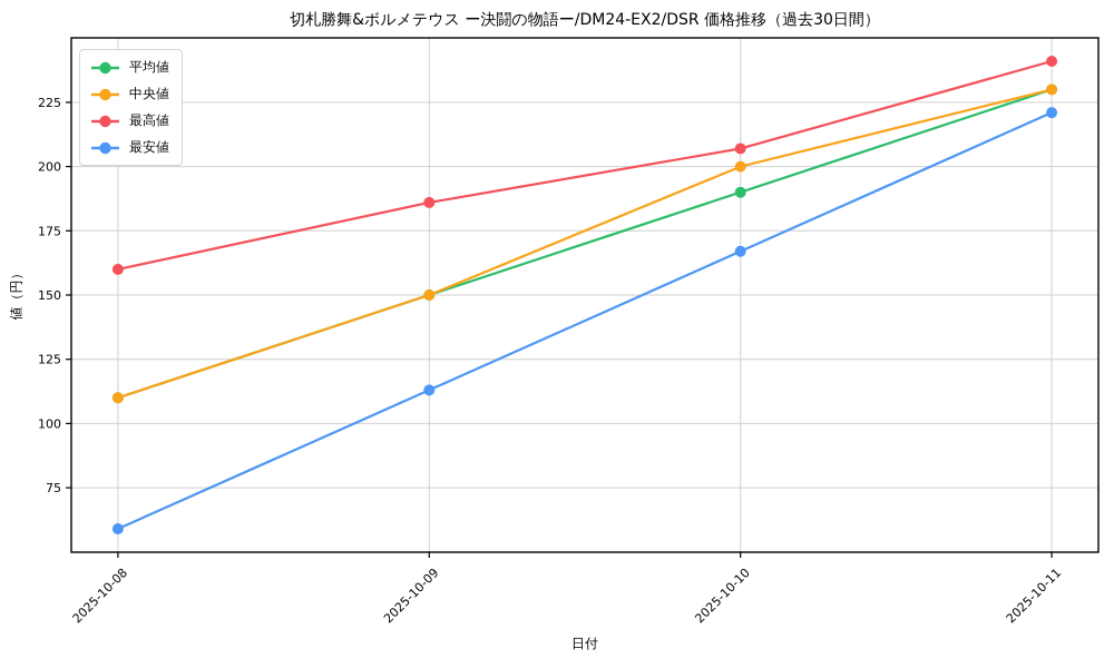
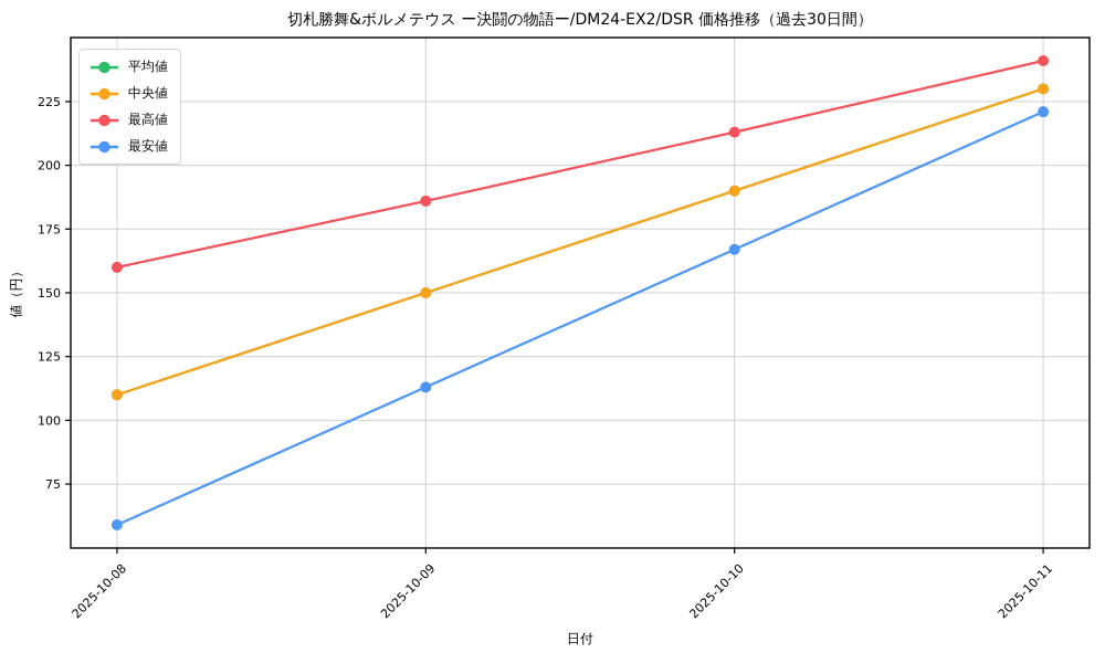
中央値/2025-10-10: 200 -> 190
最高値/2025-10-10: 207 -> 213
